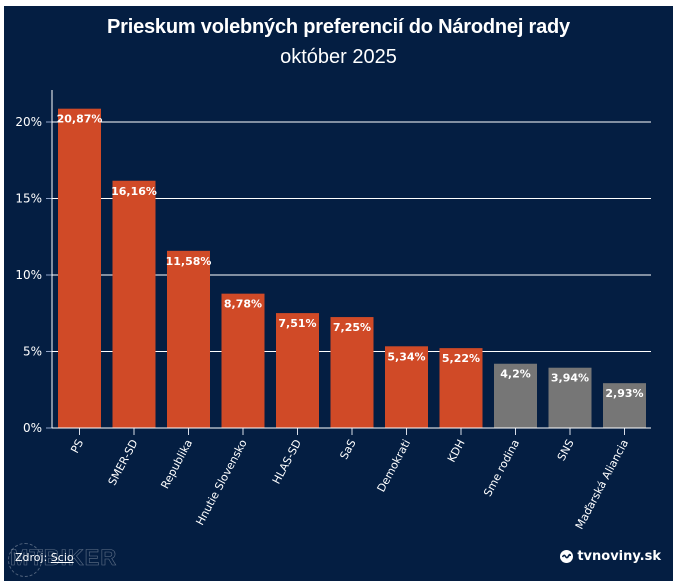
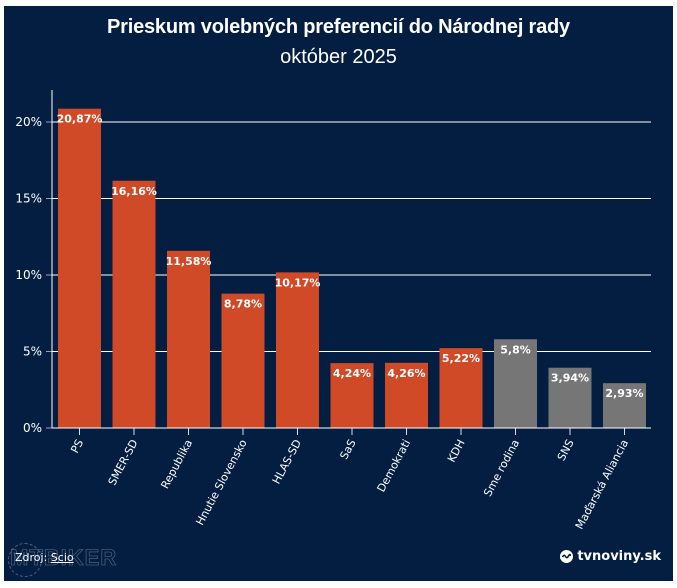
HLAS-SD: 7,51% -> 10,17%
SaS: 7,25% -> 4,24%
Demokrati: 5,34% -> 4,26%
Sme rodina: 4,2% -> 5,8%
